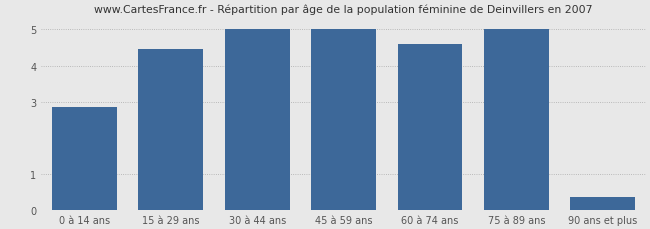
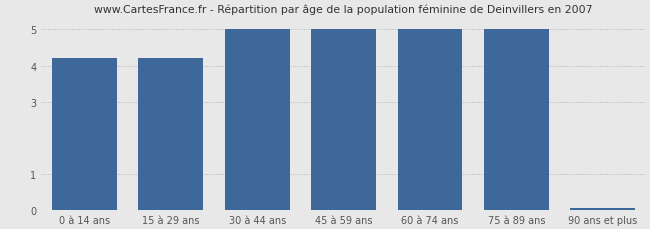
0 à 14 ans: 2.85 -> 4.20
15 à 29 ans: 4.45 -> 4.20
60 à 74 ans: 4.60 -> 5.00
90 ans et plus: 0.35 -> 0.05
